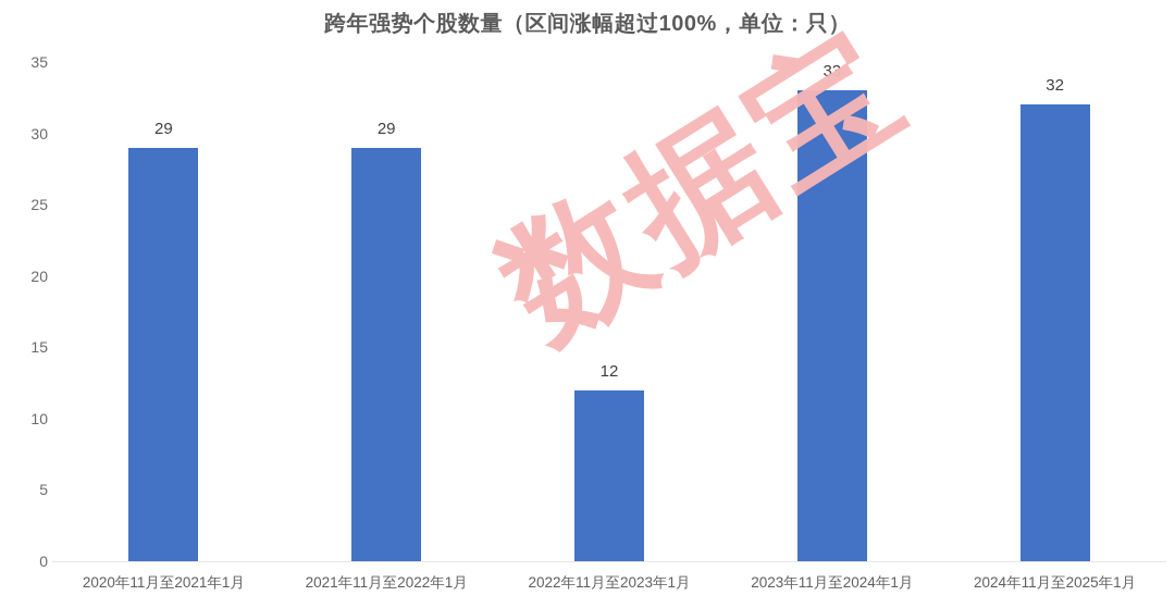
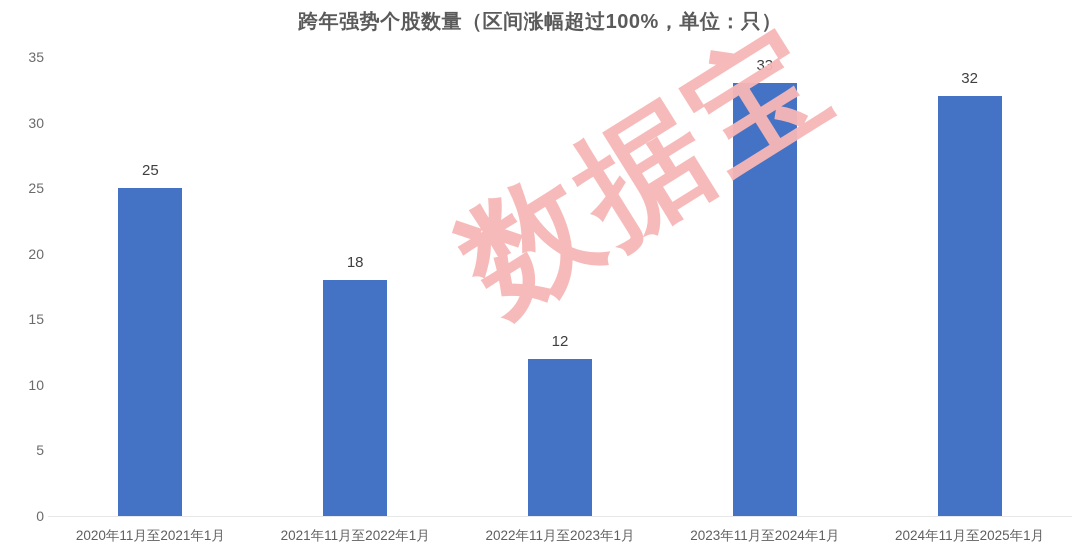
2020年11月至2021年1月: 29 -> 25
2021年11月至2022年1月: 29 -> 18
